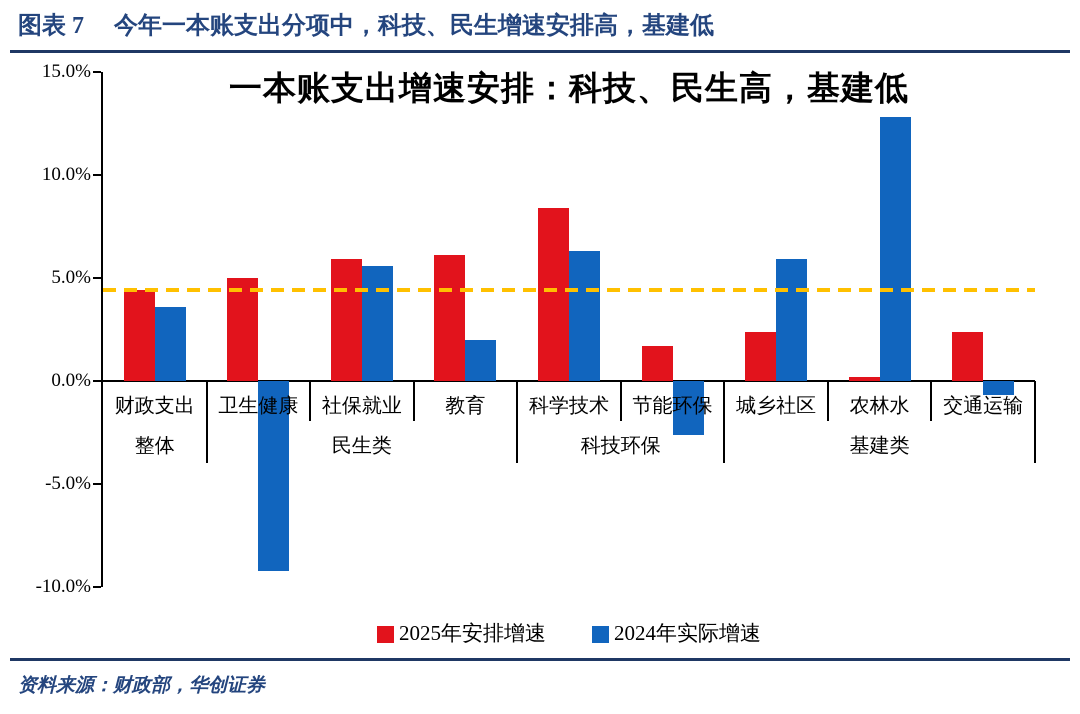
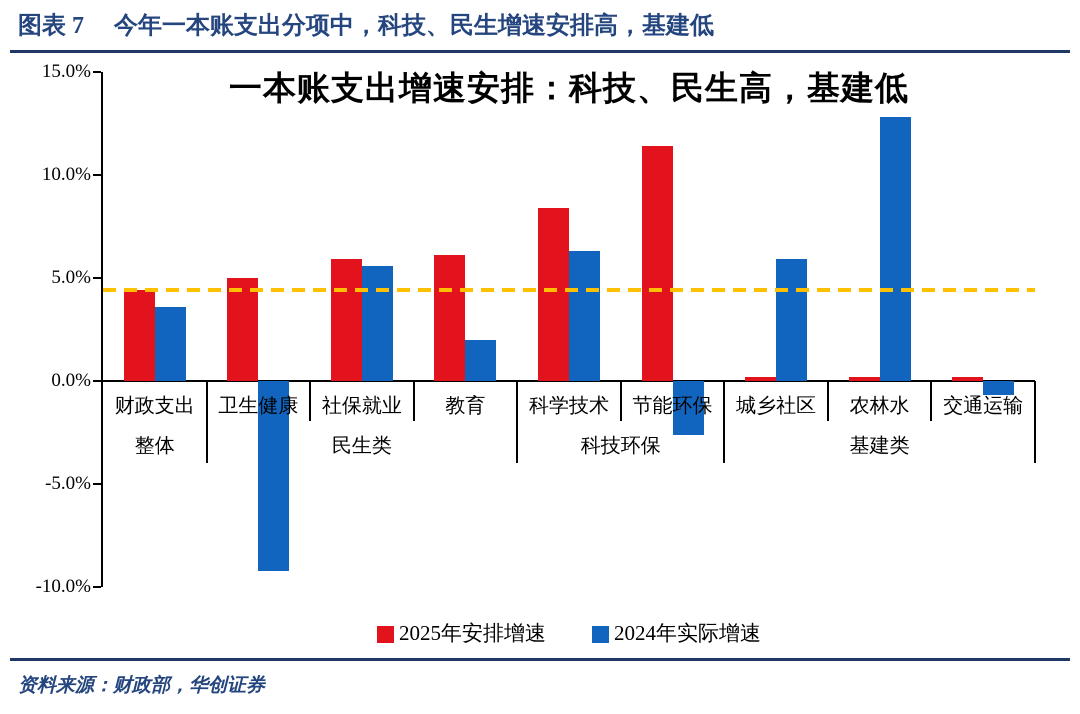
2025年安排增速/节能环保: 1.7% -> 11.4%
2025年安排增速/城乡社区: 2.4% -> 0.2%
2025年安排增速/交通运输: 2.4% -> 0.2%
